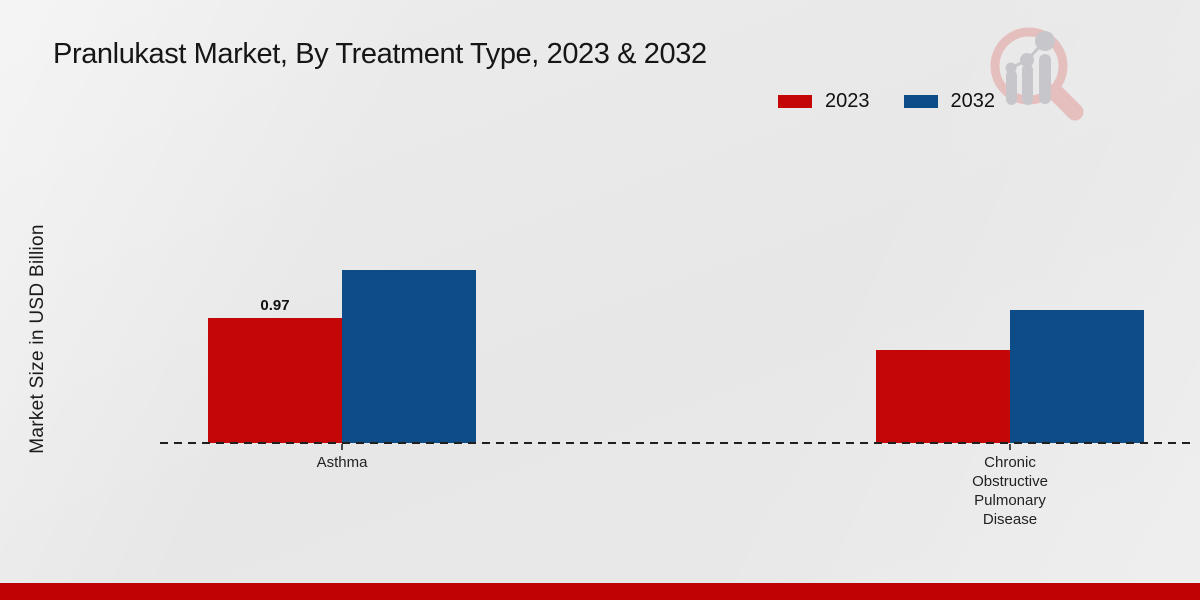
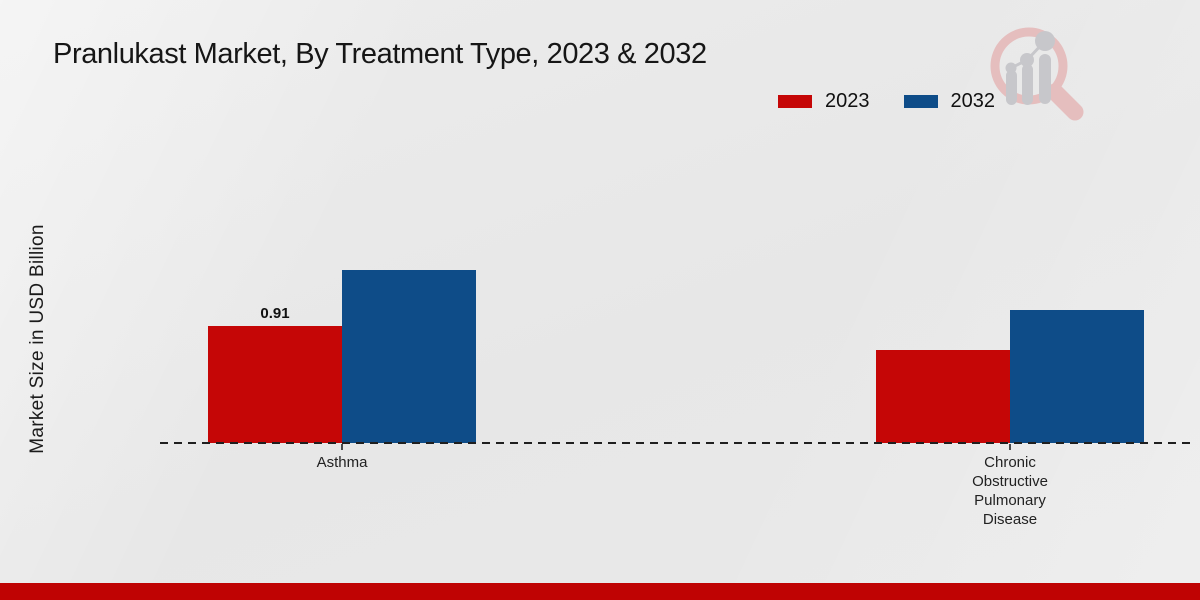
2023/Asthma: 0.97 -> 0.91
